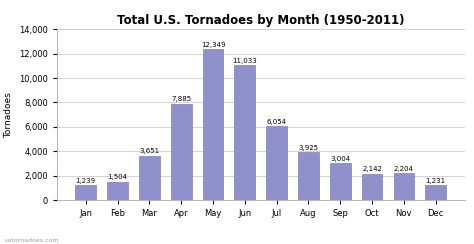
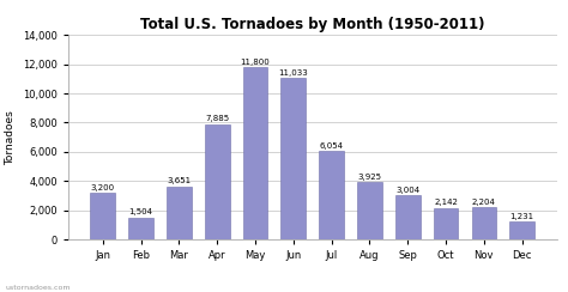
Jan: 1,200 -> 3,200
May: 12,300 -> 11,800
